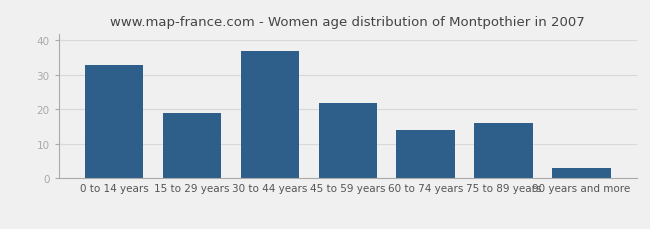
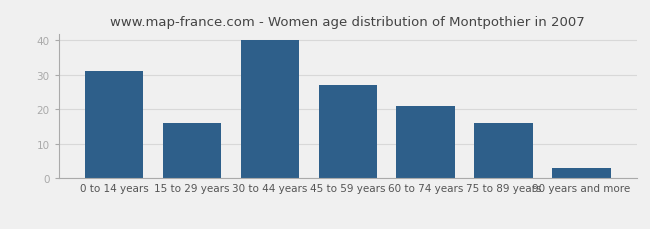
0 to 14 years: 33 -> 31
15 to 29 years: 19 -> 16
30 to 44 years: 37 -> 40
45 to 59 years: 22 -> 27
60 to 74 years: 14 -> 21
